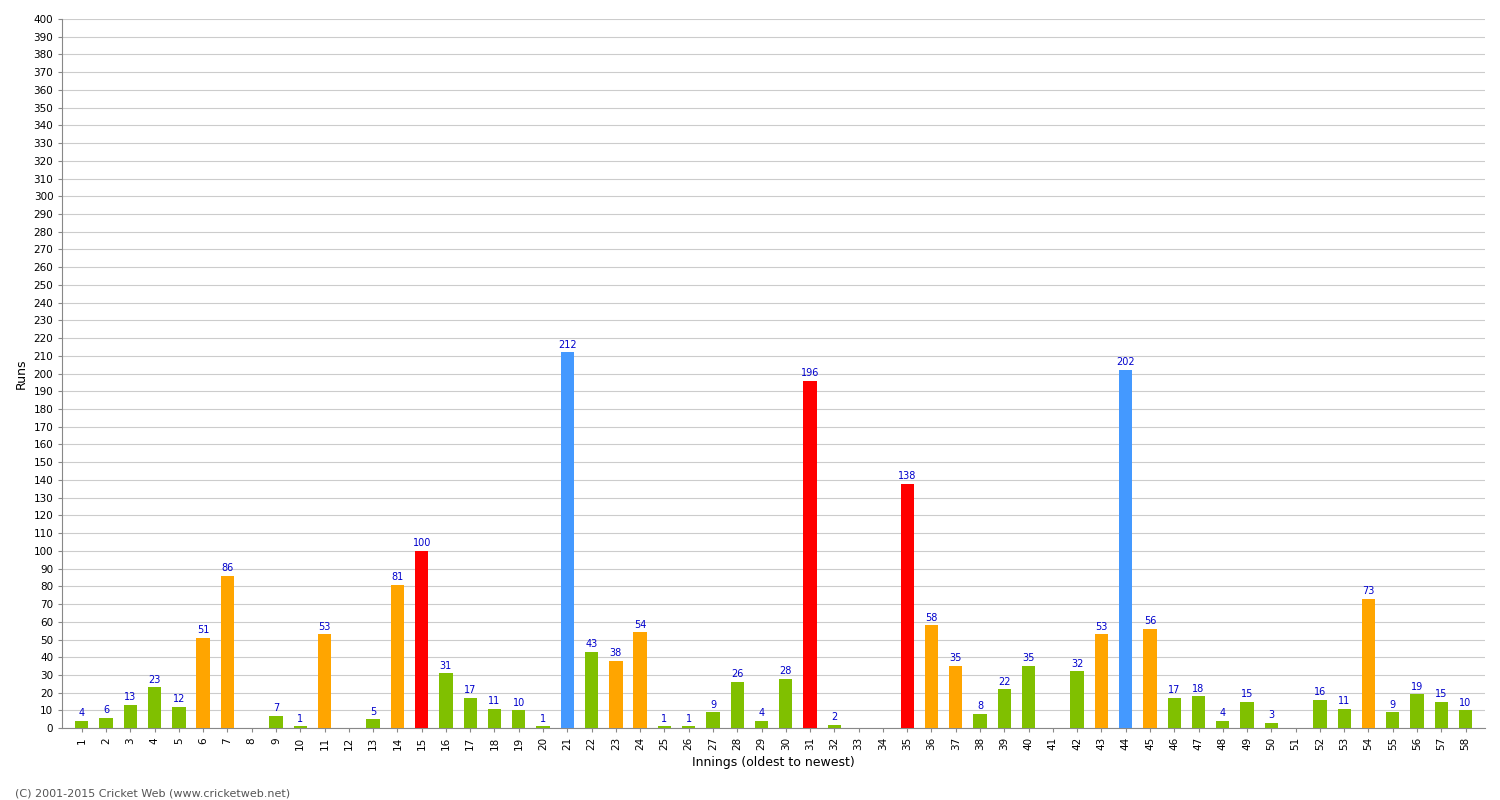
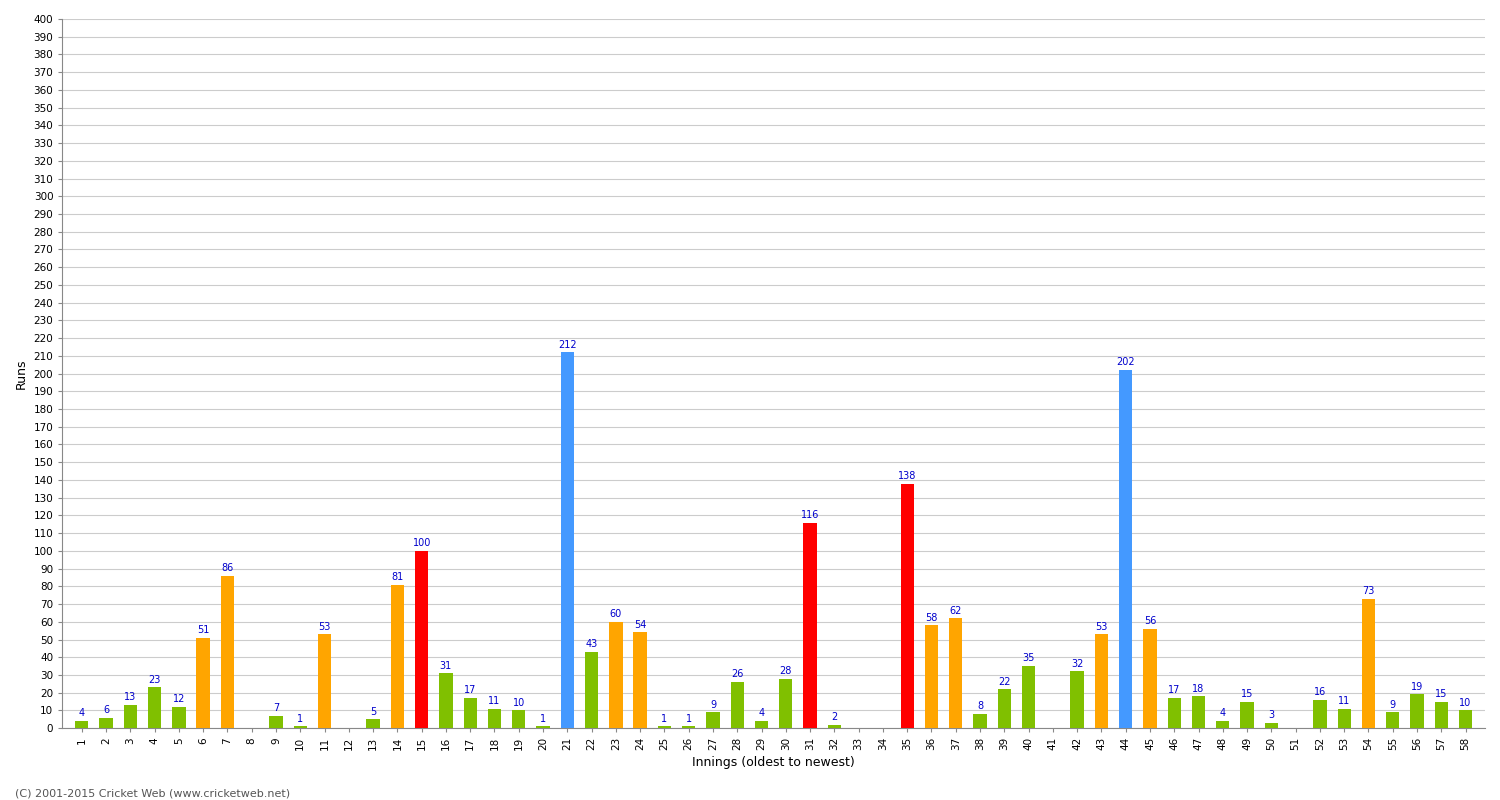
23: 38 -> 60
31: 196 -> 116
37: 35 -> 62
